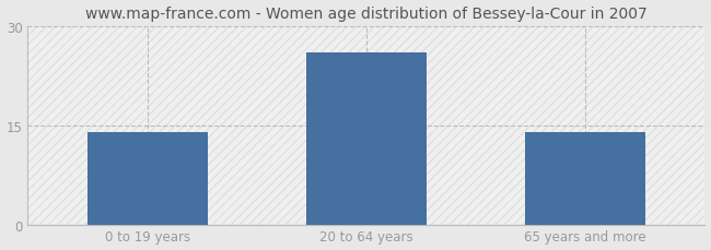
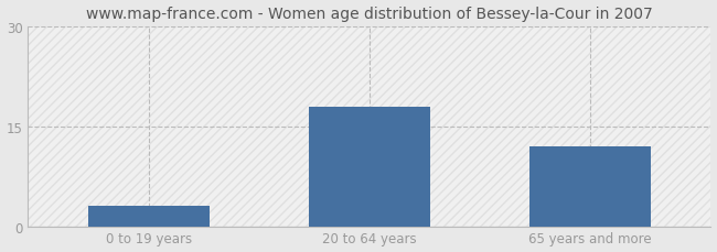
0 to 19 years: 14 -> 3
20 to 64 years: 26 -> 18
65 years and more: 14 -> 12
